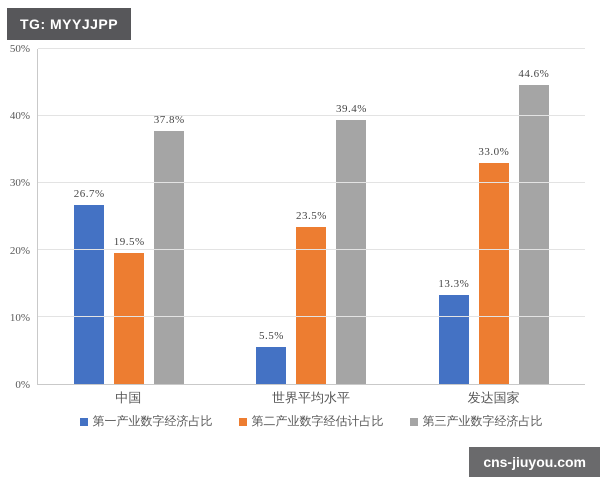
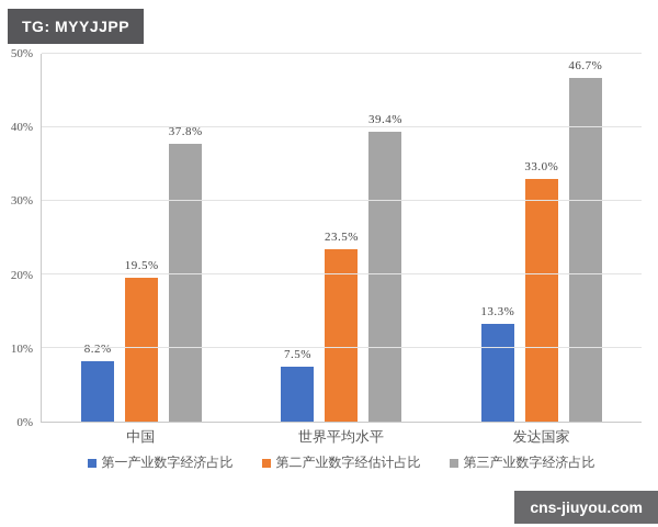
第一产业数字经济占比/中国: 26.7% -> 8.2%
第一产业数字经济占比/世界平均水平: 5.5% -> 7.5%
第三产业数字经济占比/发达国家: 44.6% -> 46.7%
